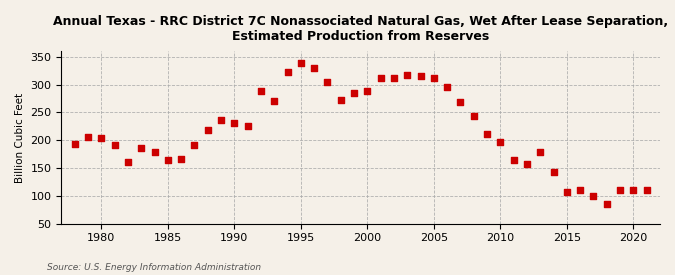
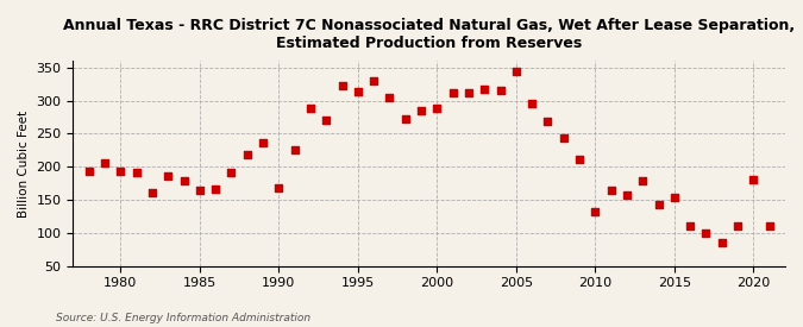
1980: 204 -> 194
1990: 231 -> 168
1995: 338 -> 314
2005: 312 -> 344
2010: 196 -> 132
2015: 107 -> 154
2020: 110 -> 180
